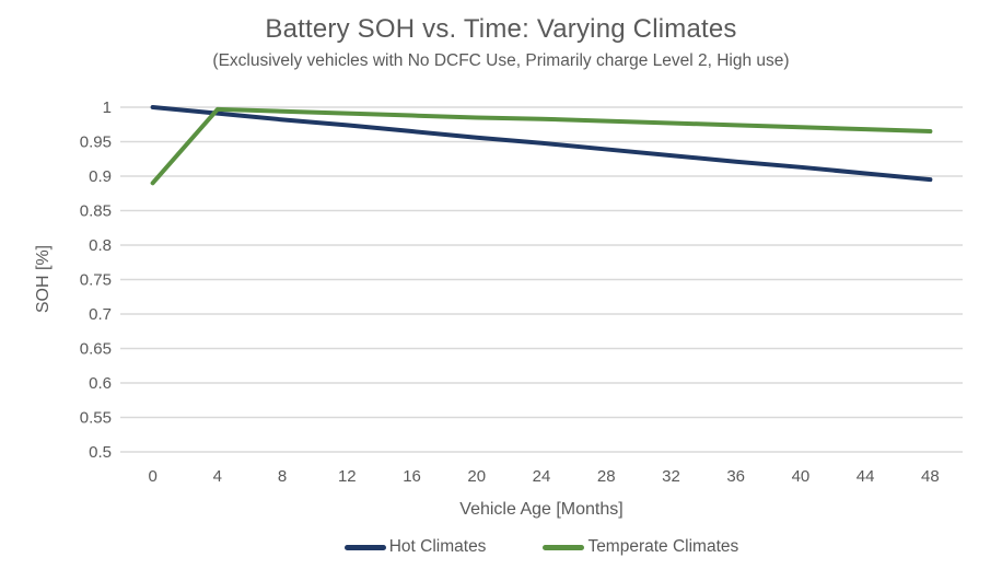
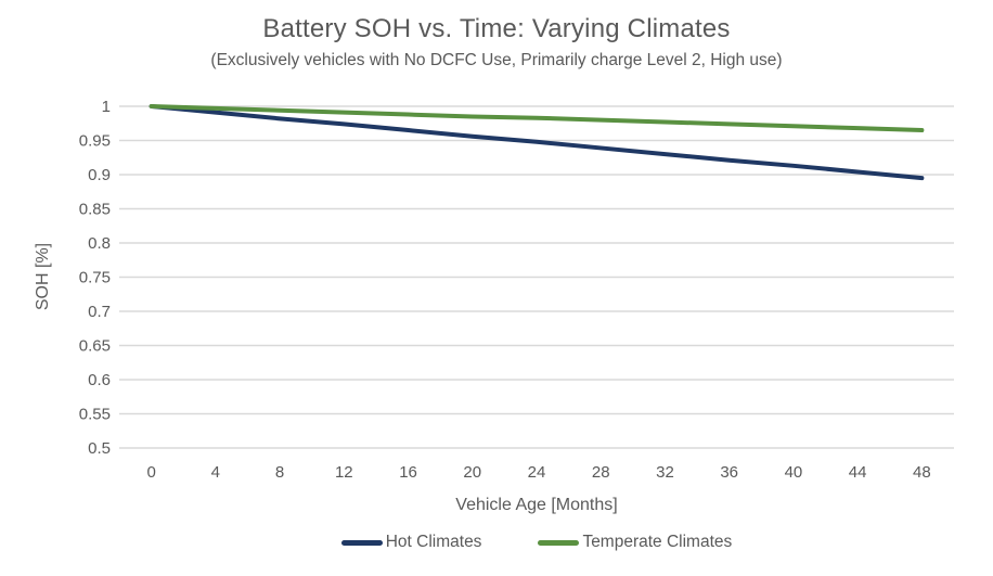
Temperate Climates/0: 0.89 -> 1.00
